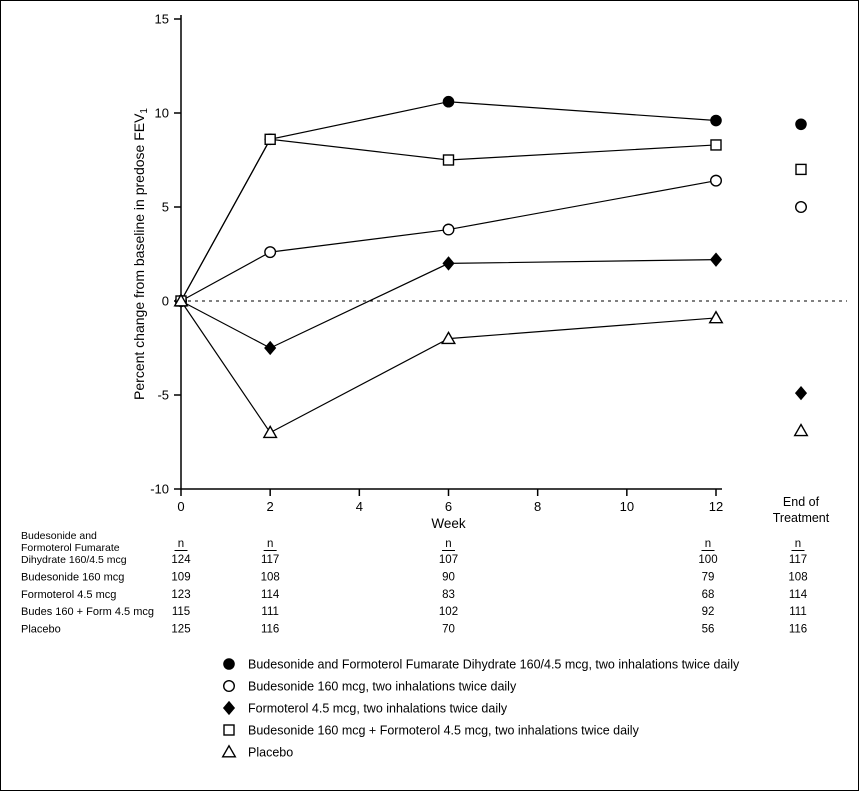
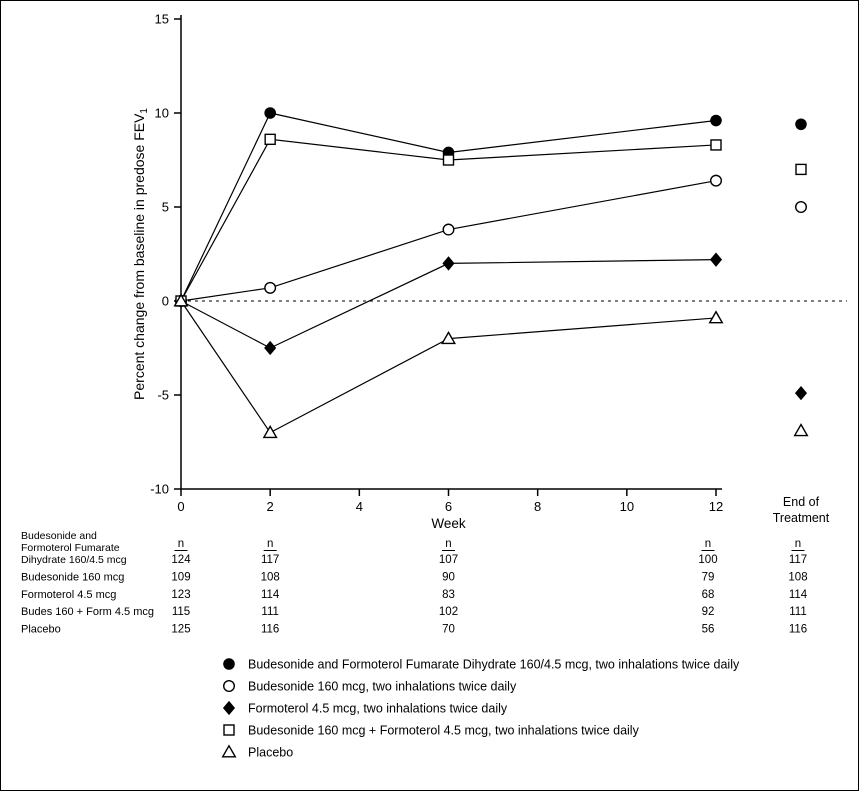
Budesonide and Formoterol Fumarate Dihydrate 160/4.5 mcg/2: 8.6 -> 10.0
Budesonide 160 mcg/2: 2.6 -> 0.7
Budesonide and Formoterol Fumarate Dihydrate 160/4.5 mcg/6: 10.6 -> 7.9
